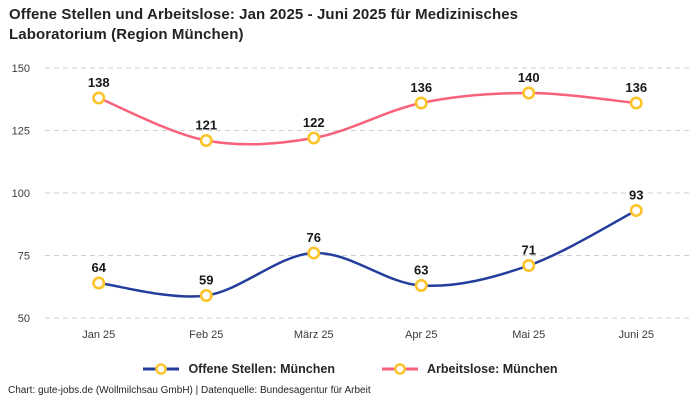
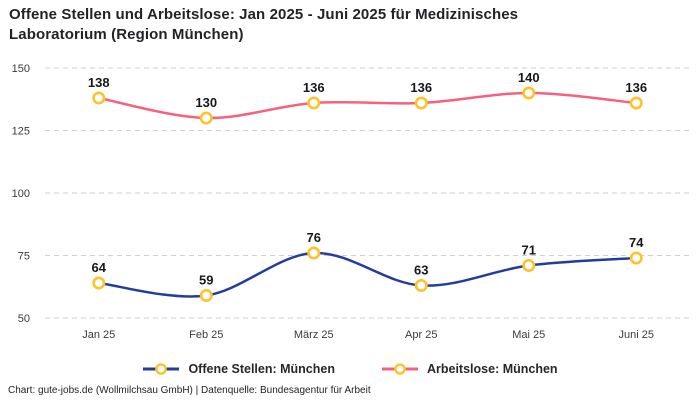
Arbeitslose: München/Feb 25: 121 -> 130
Arbeitslose: München/März 25: 122 -> 136
Offene Stellen: München/Juni 25: 93 -> 74
